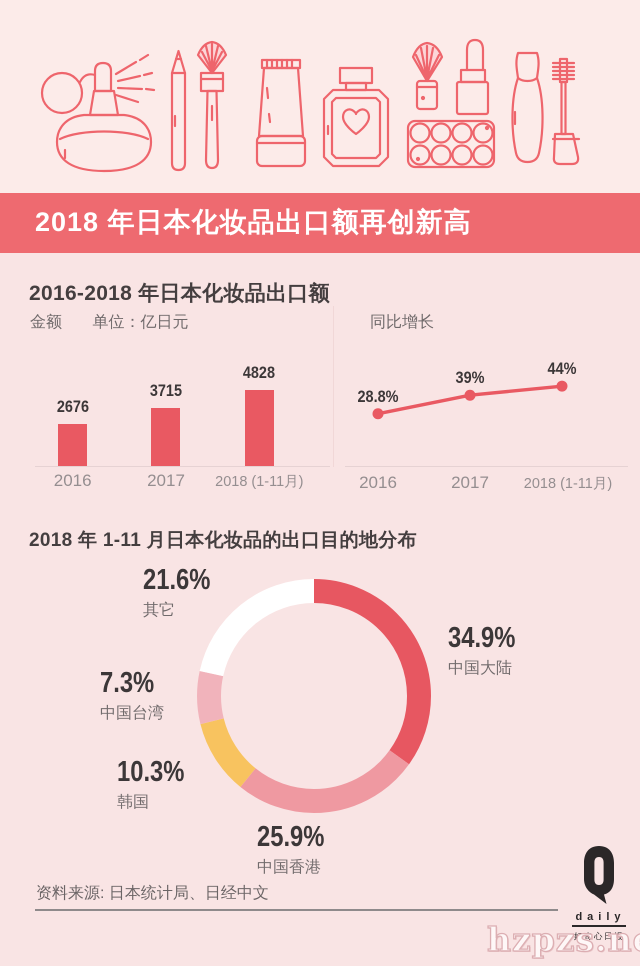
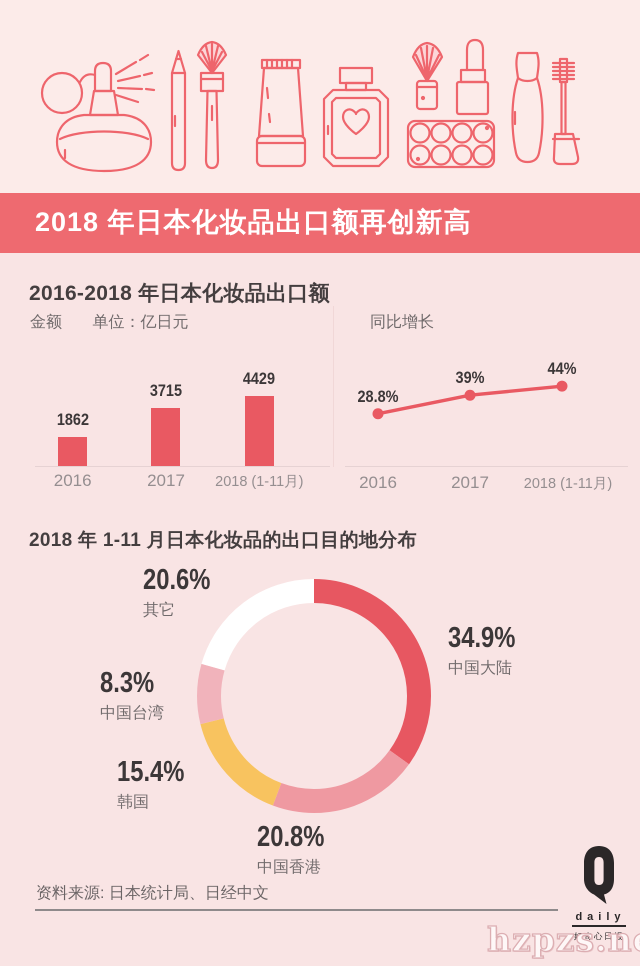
2016-2018 年日本化妆品出口额/2016: 2676 -> 1862
2016-2018 年日本化妆品出口额/2018 (1-11月): 4828 -> 4429
2018 年 1-11 月日本化妆品的出口目的地分布/中国香港: 25.9% -> 20.8%
2018 年 1-11 月日本化妆品的出口目的地分布/韩国: 10.3% -> 15.4%
2018 年 1-11 月日本化妆品的出口目的地分布/中国台湾: 7.3% -> 8.3%
2018 年 1-11 月日本化妆品的出口目的地分布/其它: 21.6% -> 20.6%
